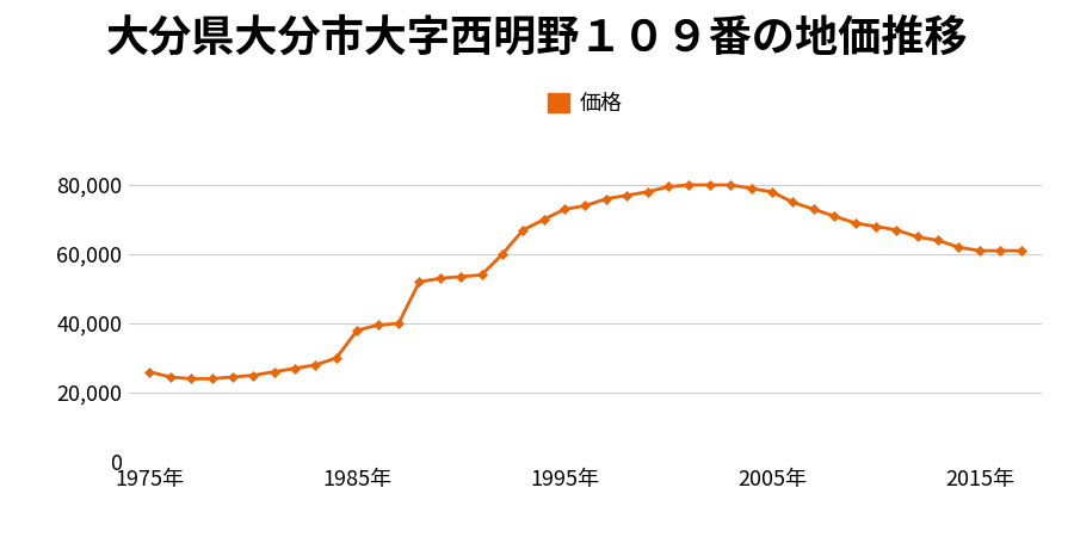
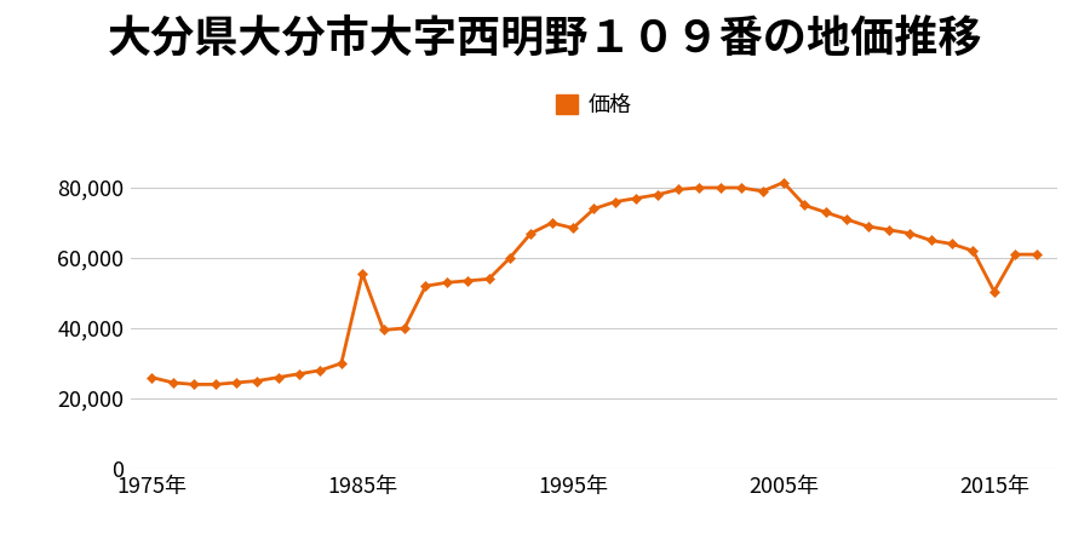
1985年: 38,000 -> 55,500
1995年: 73,000 -> 68,500
2005年: 78,000 -> 81,500
2015年: 61,000 -> 50,500
